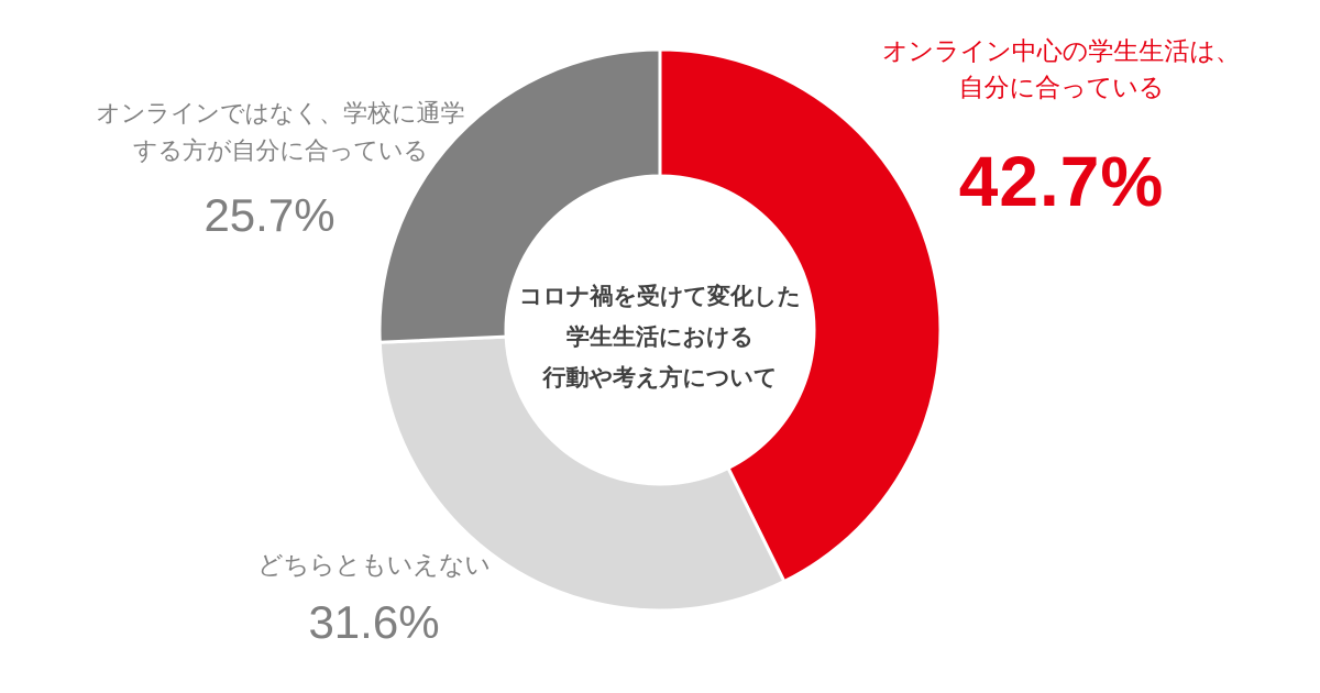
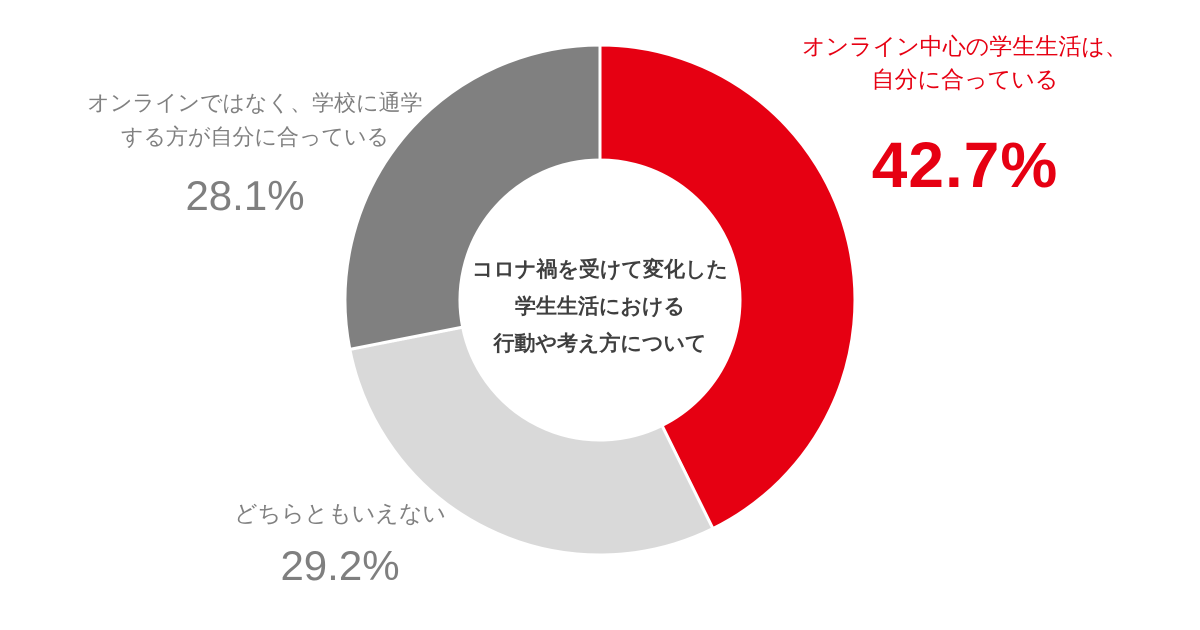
どちらともいえない: 31.6% -> 29.2%
オンラインではなく、学校に通学する方が自分に合っている: 25.7% -> 28.1%
